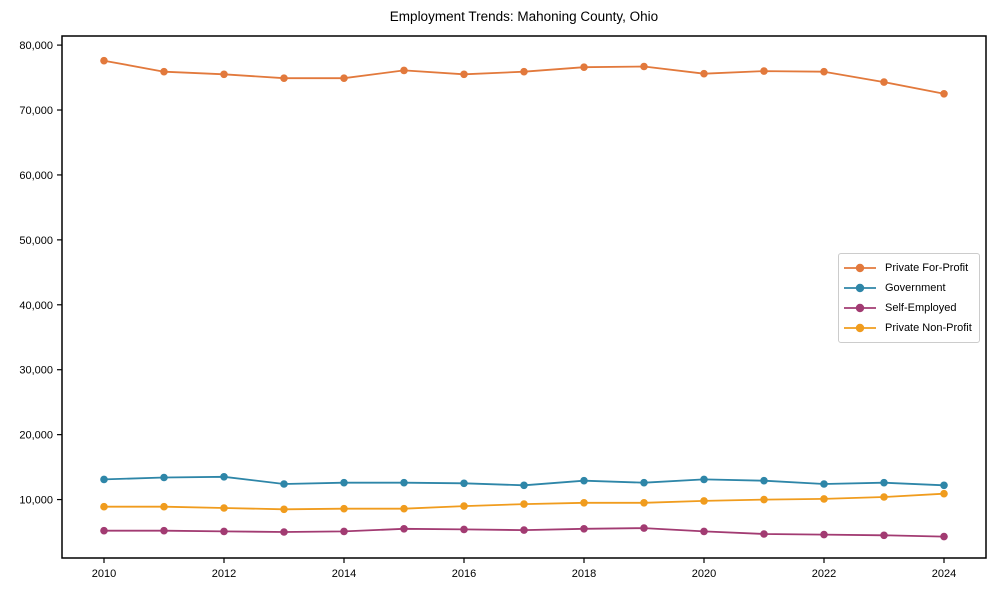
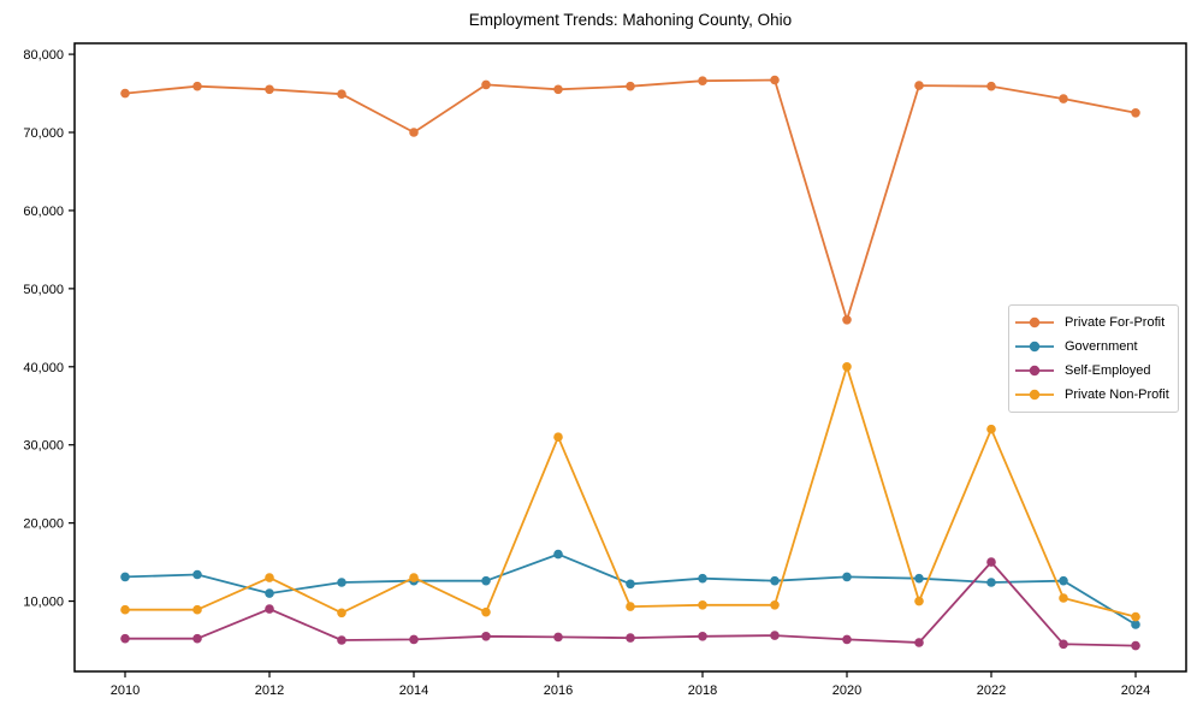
Private For-Profit/2010: 78000 -> 75000
Government/2012: 14000 -> 11000
Self-Employed/2012: 5000 -> 9000
Private Non-Profit/2012: 9000 -> 13000
Private For-Profit/2014: 75000 -> 70000
Private Non-Profit/2014: 9000 -> 13000
Government/2016: 12000 -> 16000
Private Non-Profit/2016: 9000 -> 31000
Private For-Profit/2020: 76000 -> 46000
Private Non-Profit/2020: 10000 -> 40000
Self-Employed/2022: 5000 -> 15000
Private Non-Profit/2022: 10000 -> 32000
Government/2024: 12000 -> 7000
Private Non-Profit/2024: 11000 -> 8000
